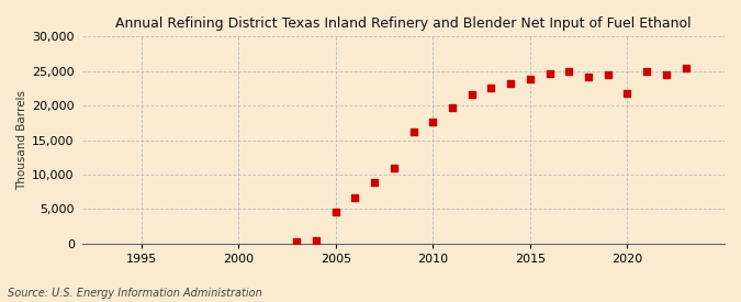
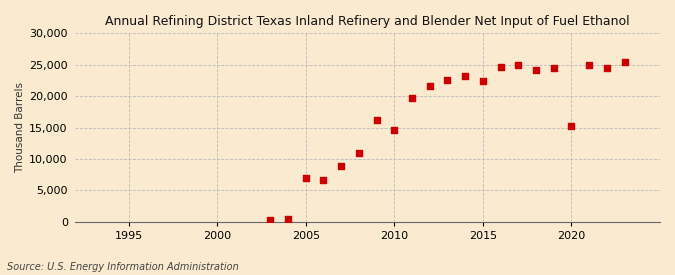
2005: 4,600 -> 7,000
2010: 17,700 -> 14,600
2015: 23,900 -> 22,400
2020: 21,800 -> 15,200
